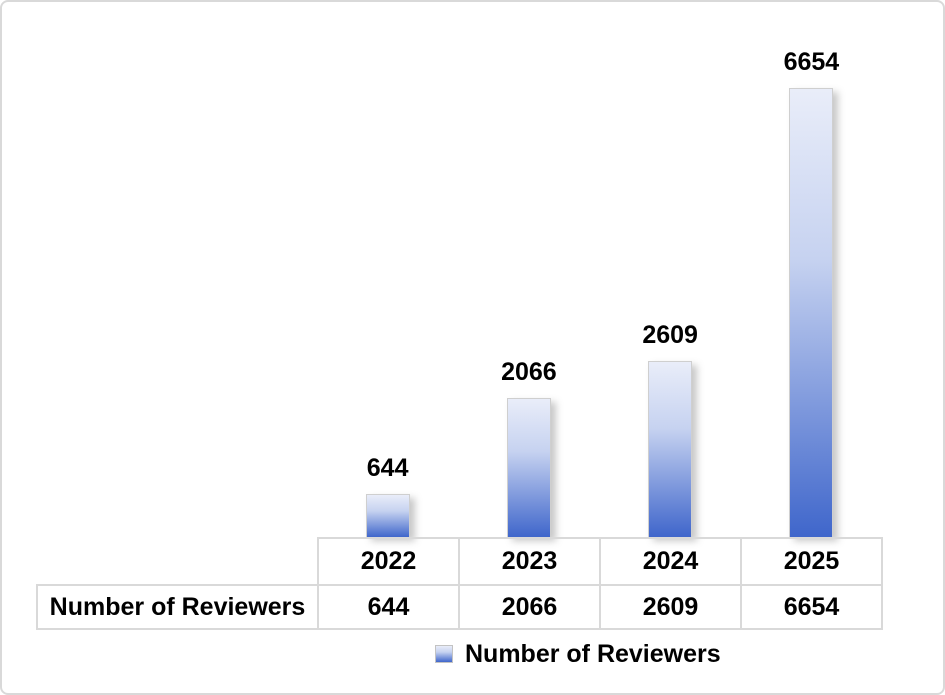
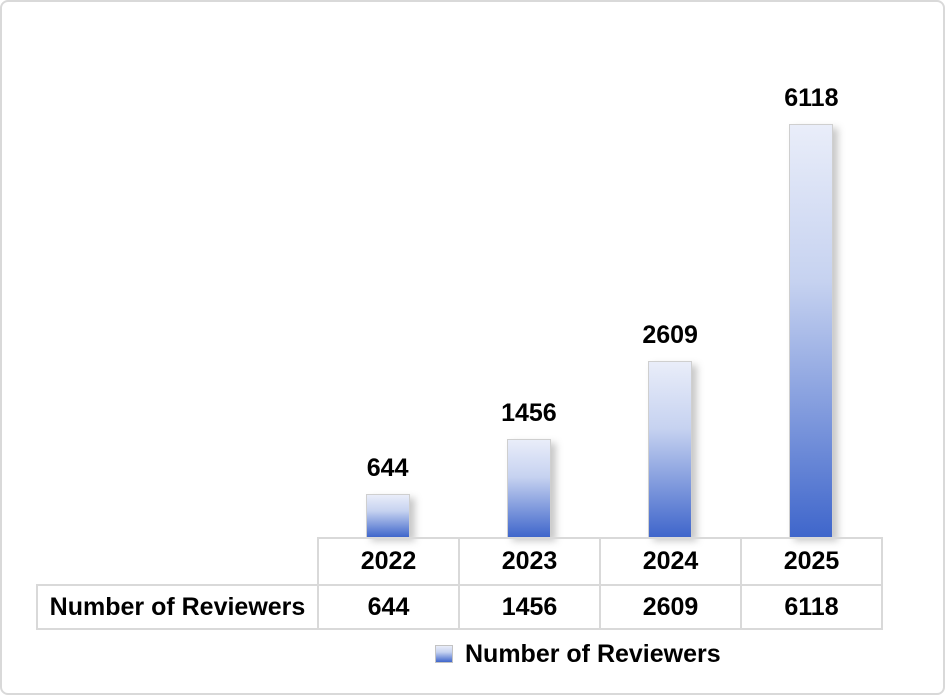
2023: 2066 -> 1456
2025: 6654 -> 6118
